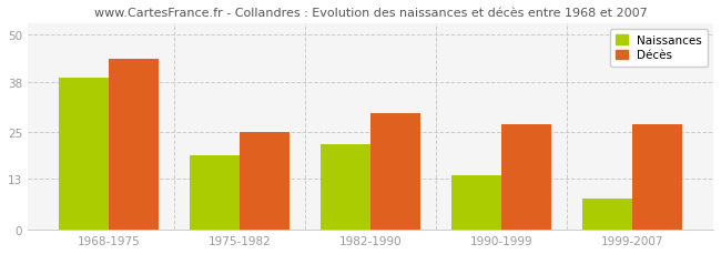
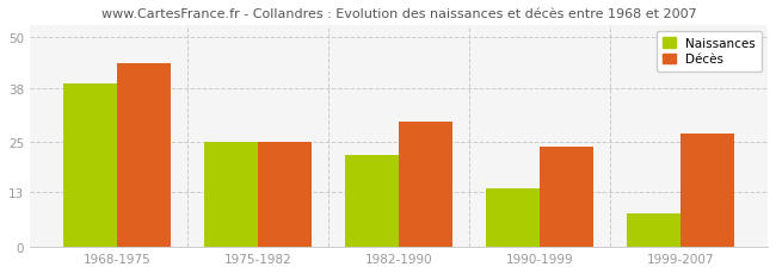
Naissances/1975-1982: 19 -> 25
Décès/1990-1999: 27 -> 24
